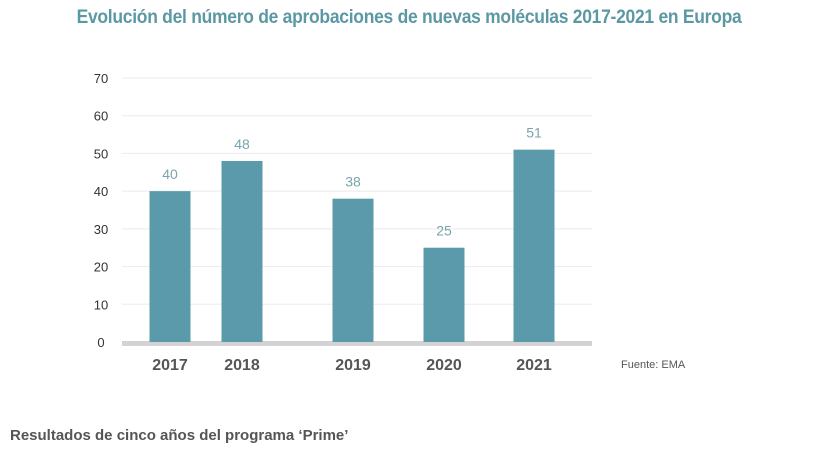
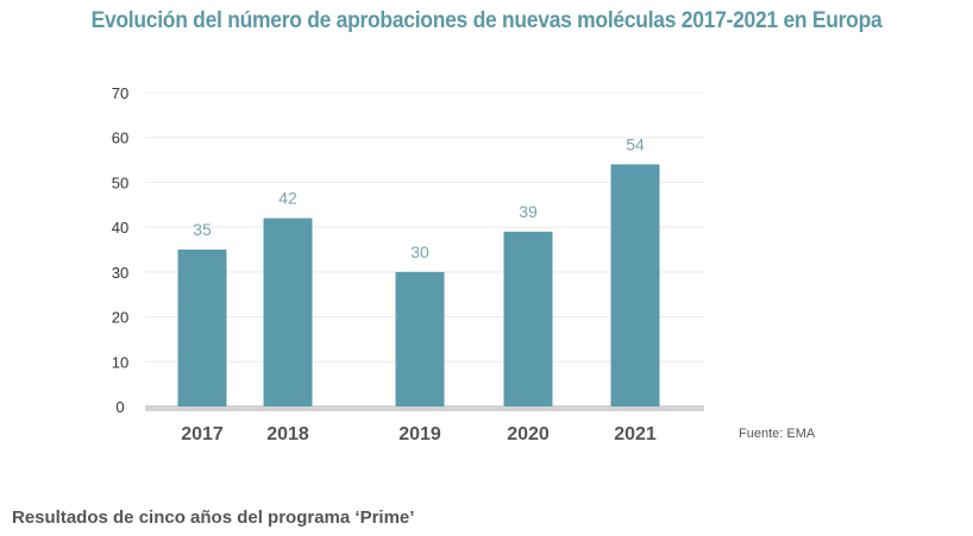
2017: 40 -> 35
2018: 48 -> 42
2019: 38 -> 30
2020: 25 -> 39
2021: 51 -> 54
